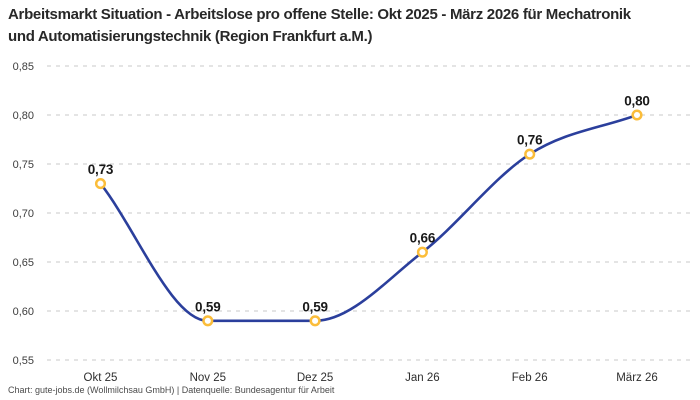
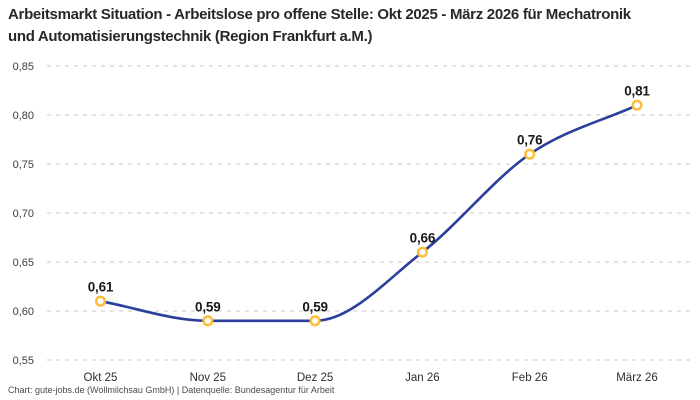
Okt 25: 0,73 -> 0,61
März 26: 0,80 -> 0,81
